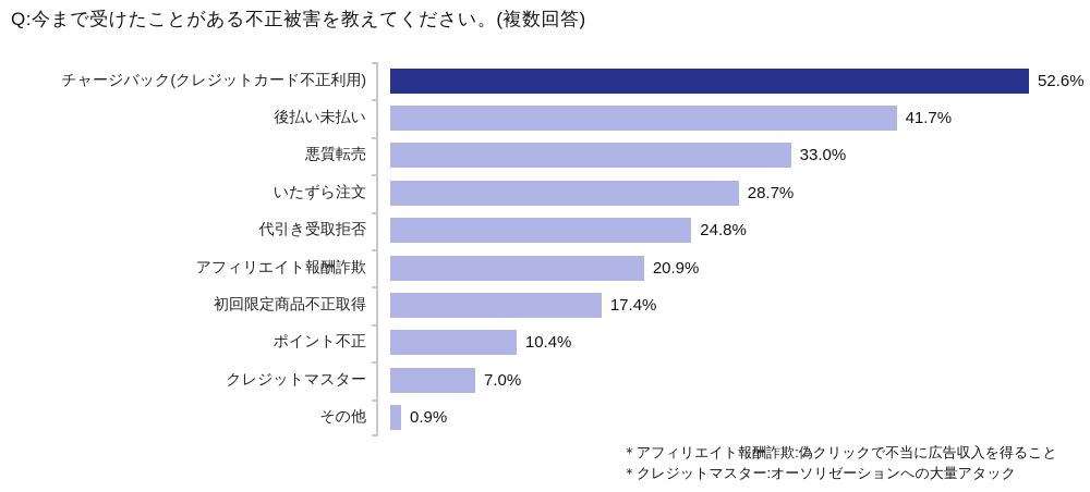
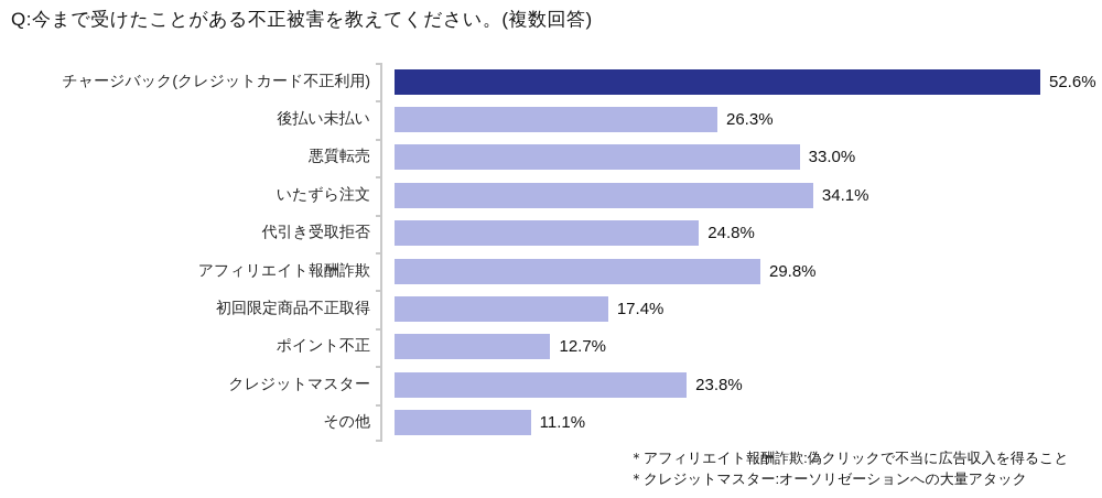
後払い未払い: 41.7% -> 26.3%
いたずら注文: 28.7% -> 34.1%
アフィリエイト報酬詐欺: 20.9% -> 29.8%
ポイント不正: 10.4% -> 12.7%
クレジットマスター: 7.0% -> 23.8%
その他: 0.9% -> 11.1%
